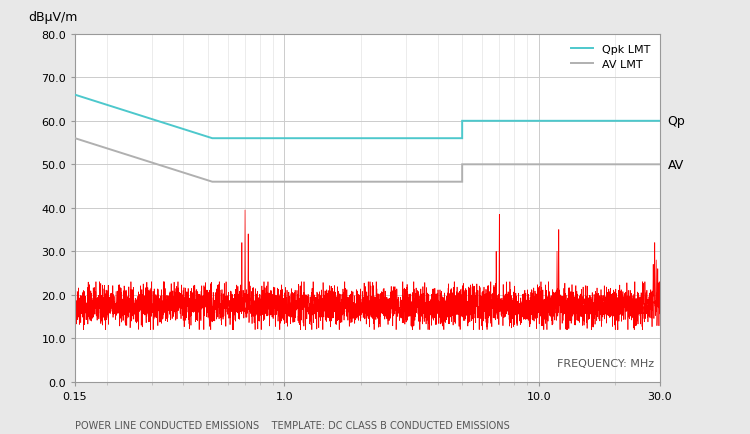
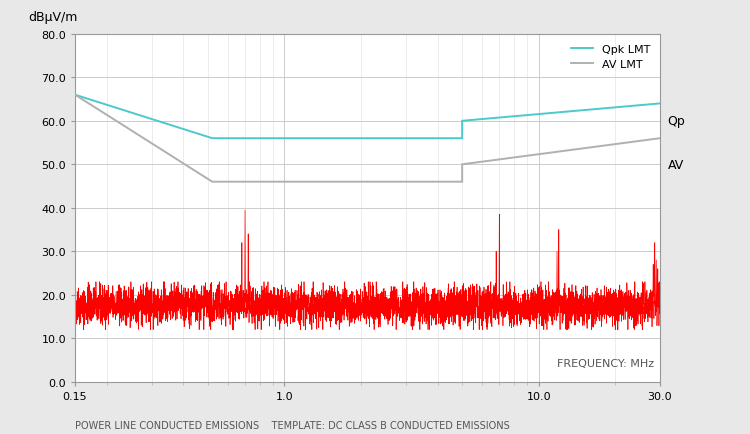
AV LMT/0.15: 56 -> 66
Qpk LMT/30.0: 60 -> 64
AV LMT/30.0: 50 -> 56
